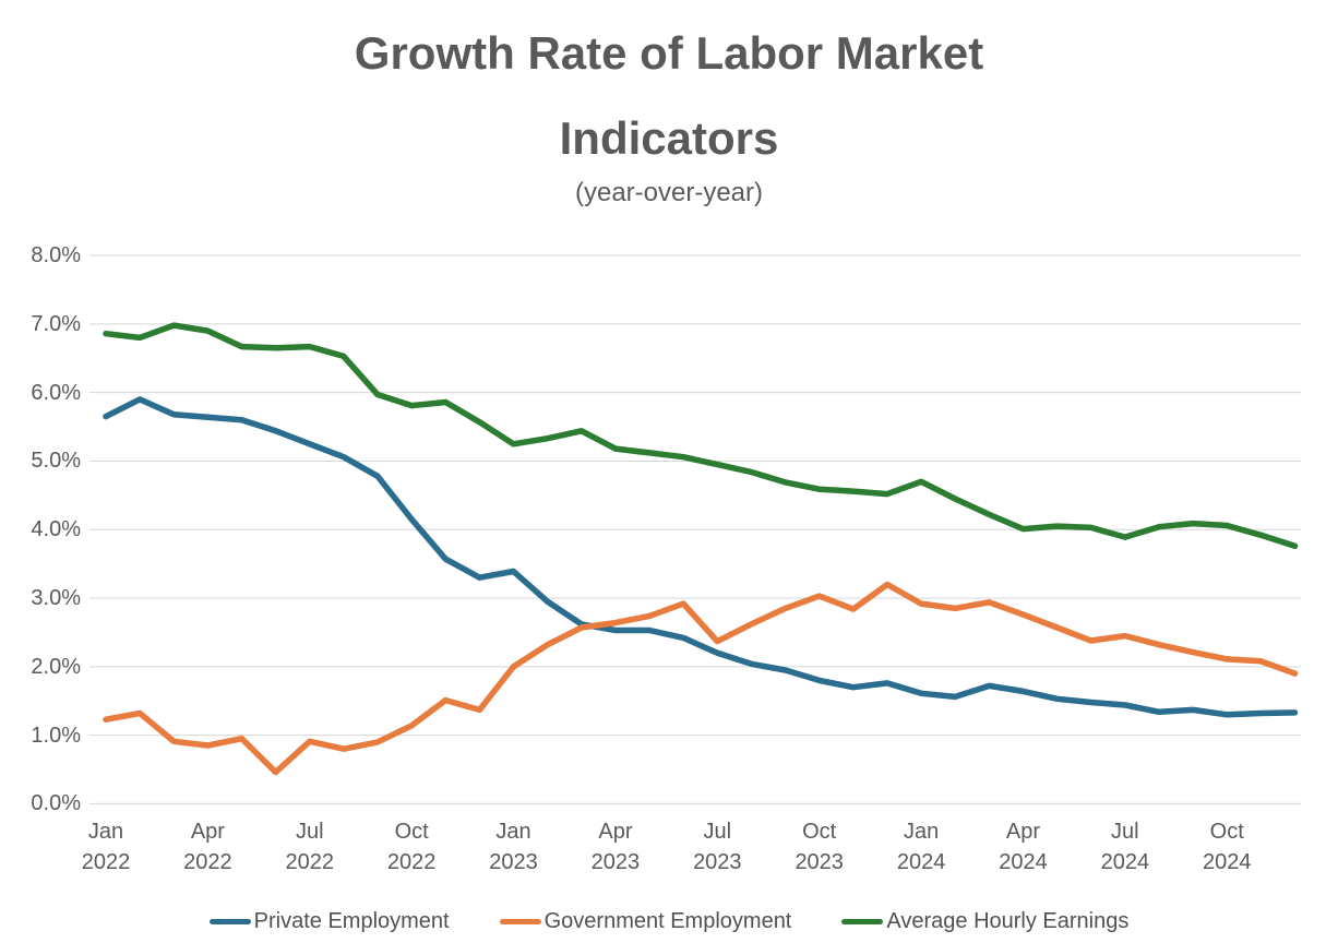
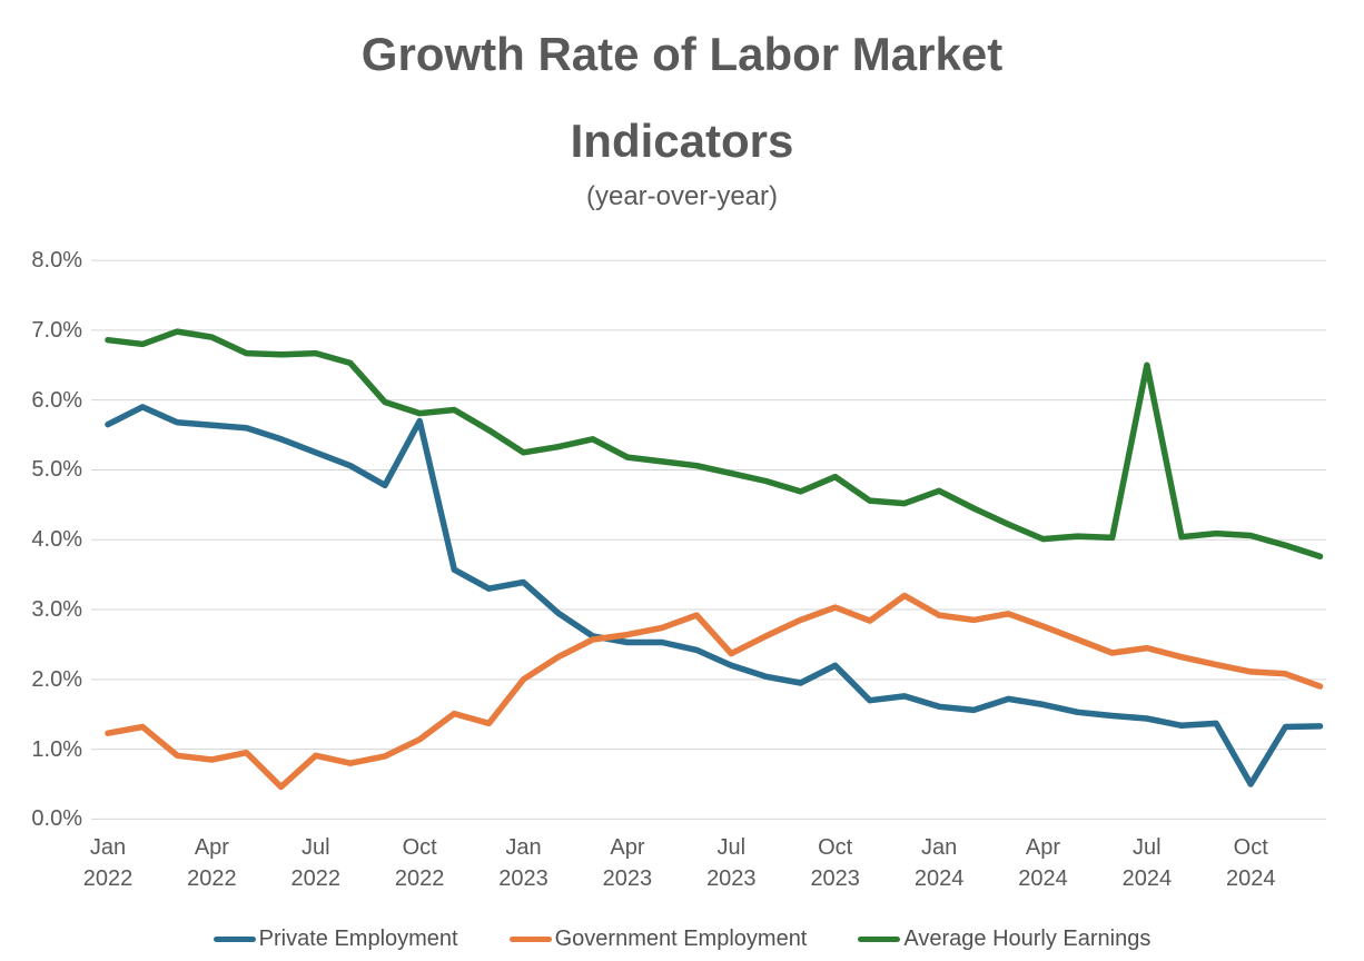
Private Employment/Oct 2022: 4.2% -> 5.7%
Private Employment/Oct 2023: 1.8% -> 2.2%
Average Hourly Earnings/Oct 2023: 4.6% -> 4.9%
Average Hourly Earnings/Jul 2024: 3.9% -> 6.5%
Private Employment/Oct 2024: 1.3% -> 0.5%
